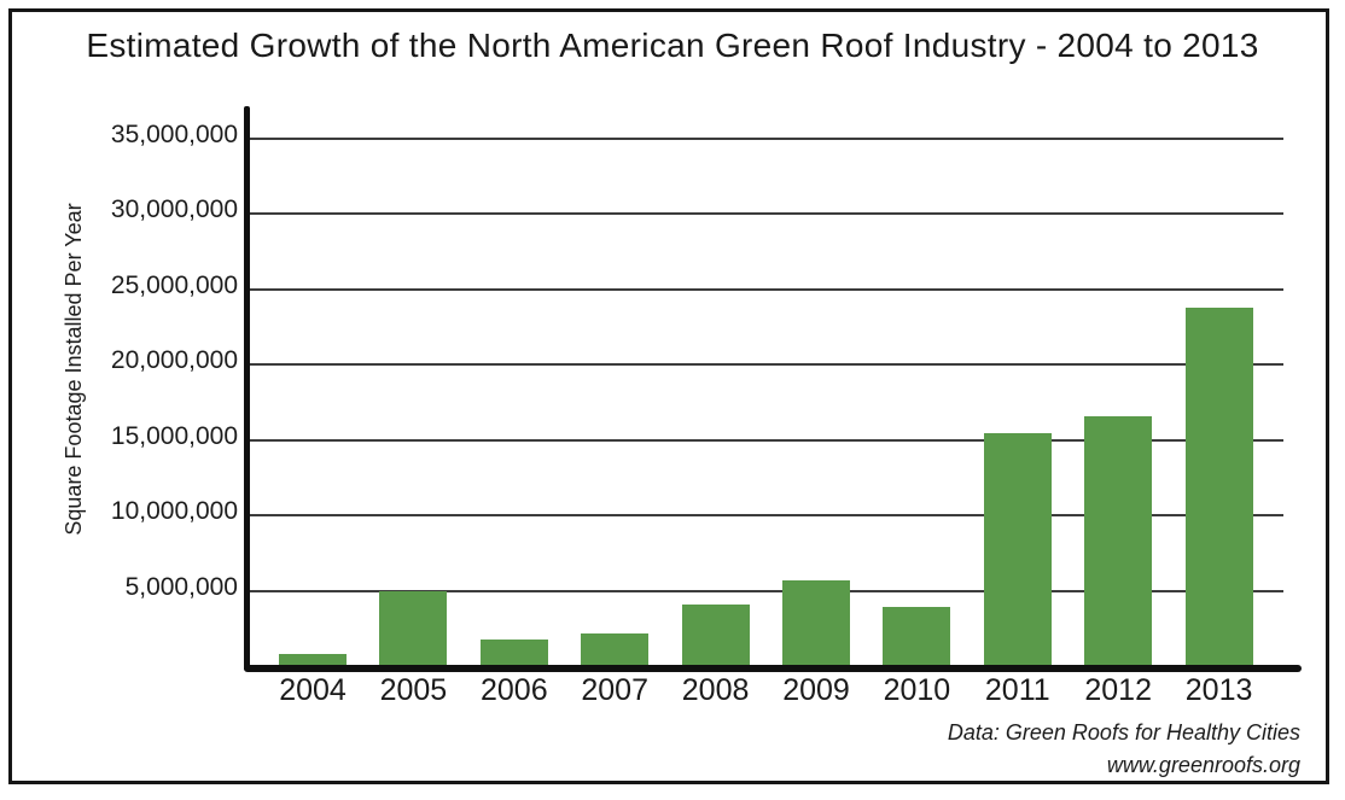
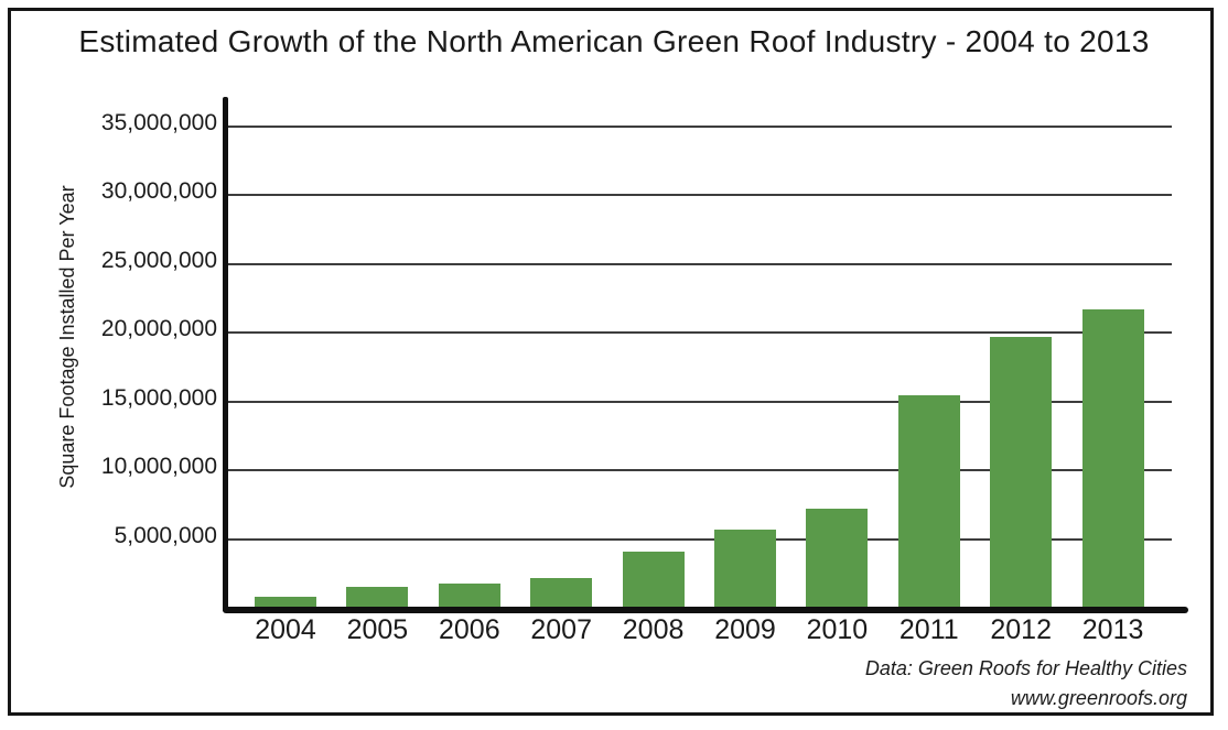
2005: 5000000 -> 1500000
2010: 3900000 -> 7200000
2012: 16600000 -> 19700000
2013: 23800000 -> 21700000
